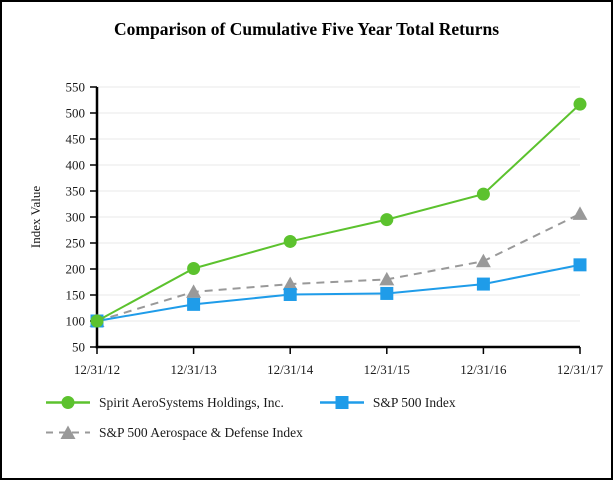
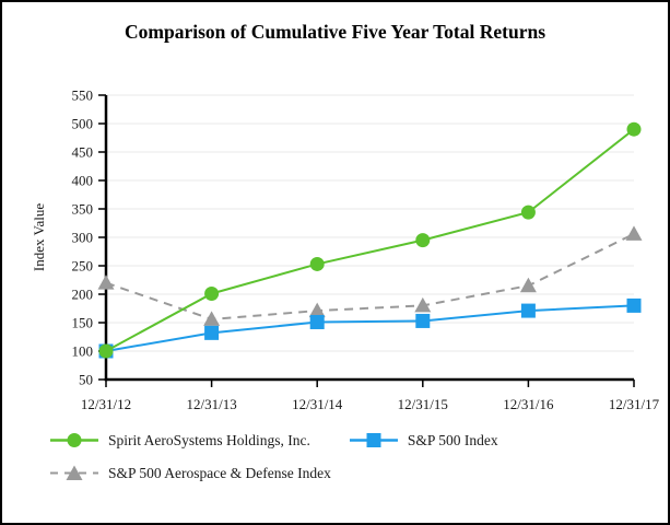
S&P 500 Aerospace & Defense Index/12/31/12: 100 -> 220
Spirit AeroSystems Holdings, Inc./12/31/17: 520 -> 490
S&P 500 Index/12/31/17: 210 -> 180
